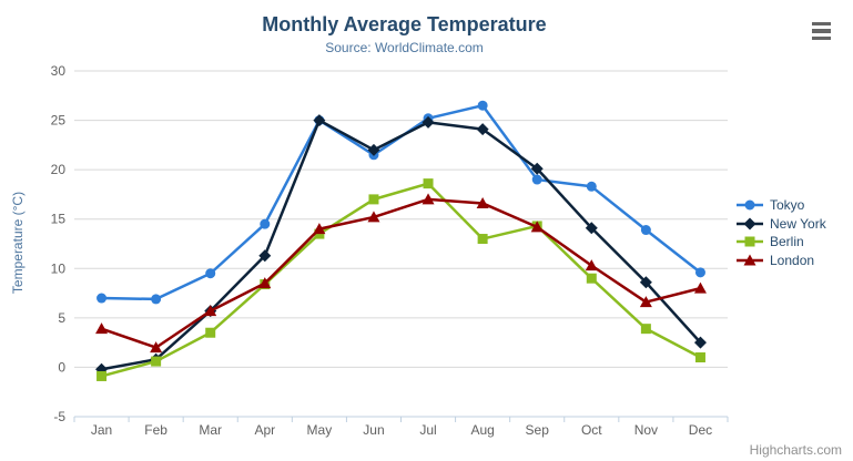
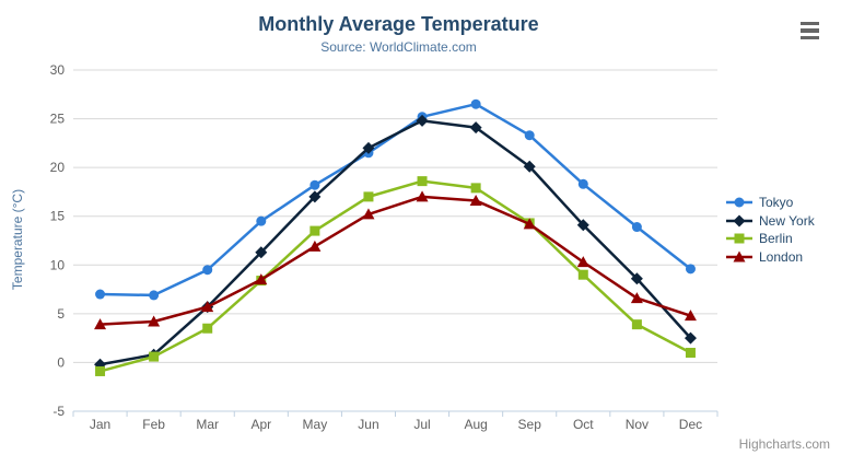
London/Feb: 2 -> 4
Tokyo/May: 25 -> 18
New York/May: 25 -> 17
London/May: 14 -> 12
Berlin/Aug: 13 -> 18
Tokyo/Sep: 19 -> 23
London/Dec: 8 -> 5
